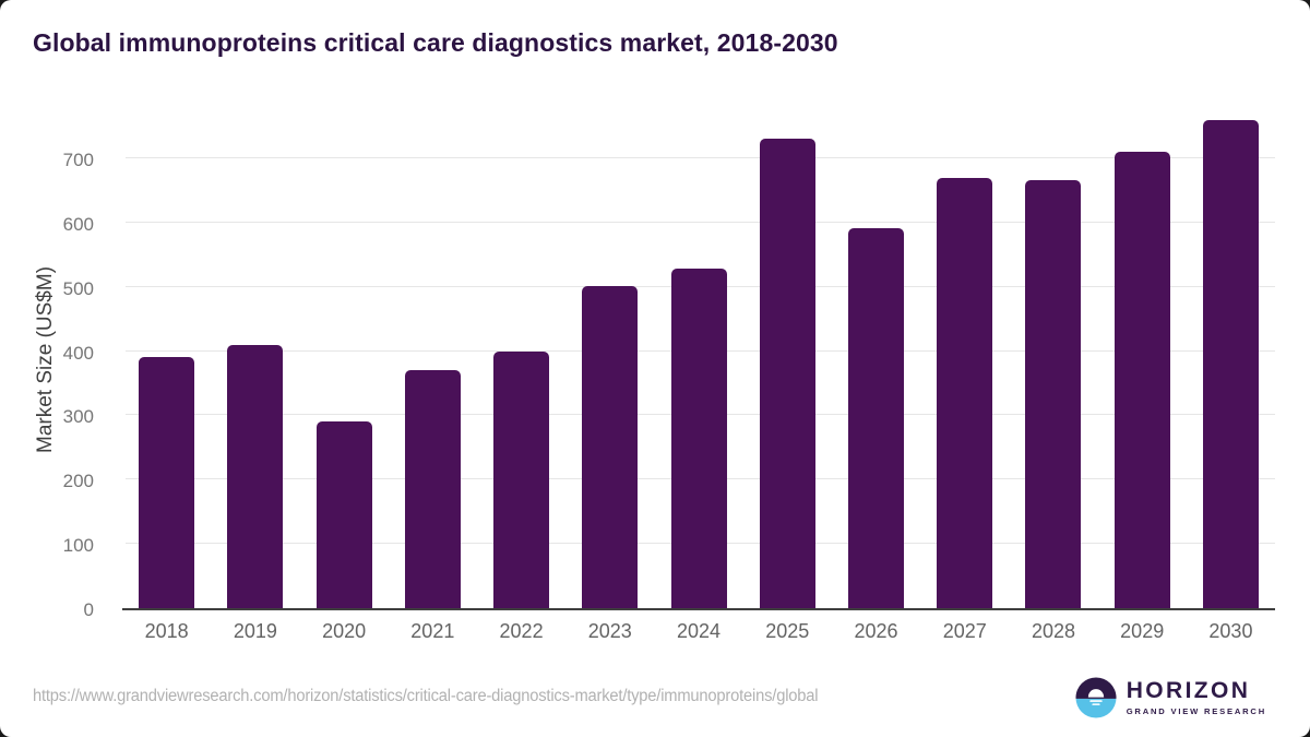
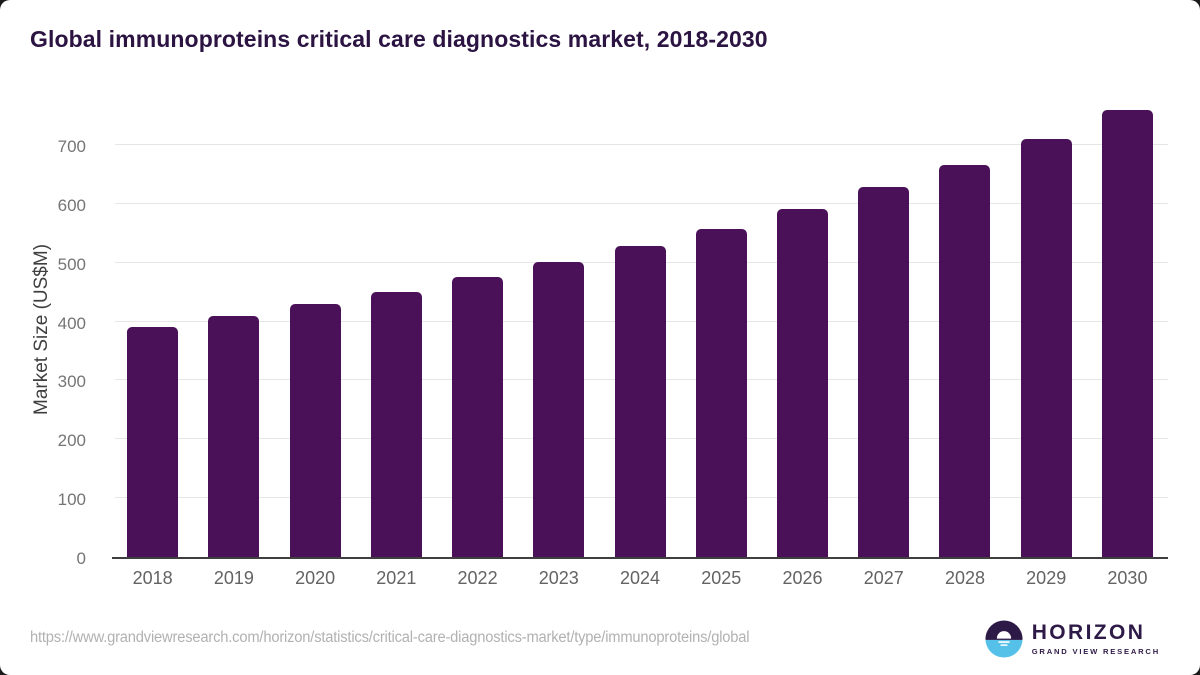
2020: 290 -> 430
2021: 370 -> 450
2022: 400 -> 480
2025: 730 -> 560
2027: 670 -> 630
